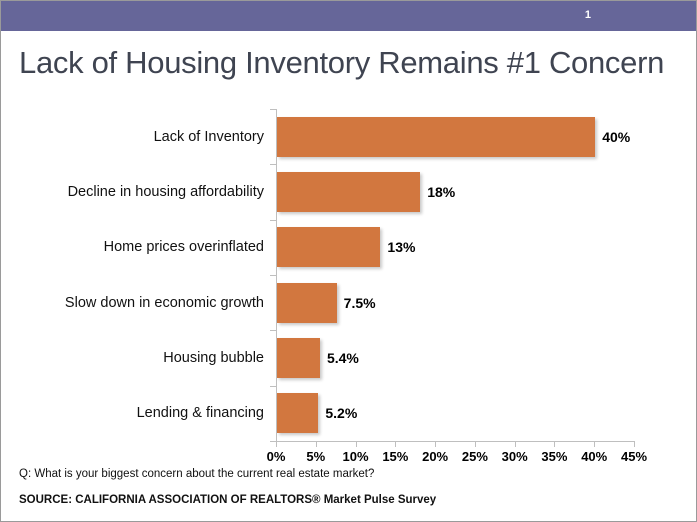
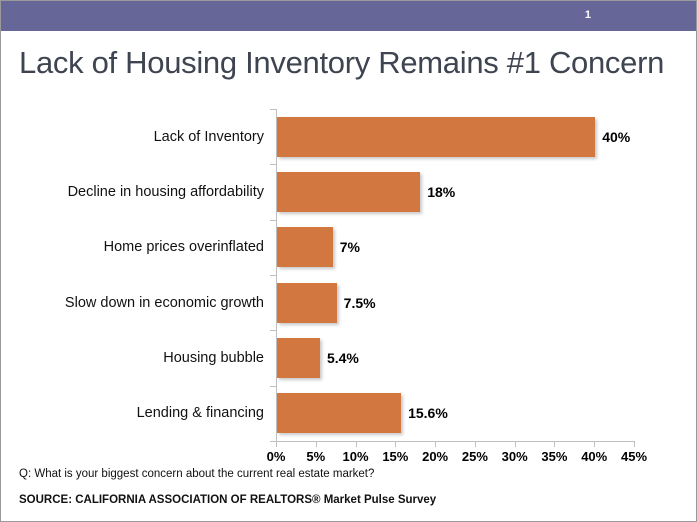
Home prices overinflated: 13% -> 7%
Lending & financing: 5.2% -> 15.6%
